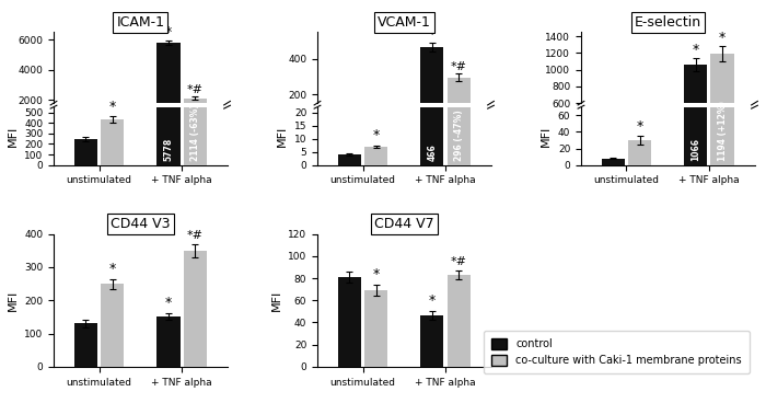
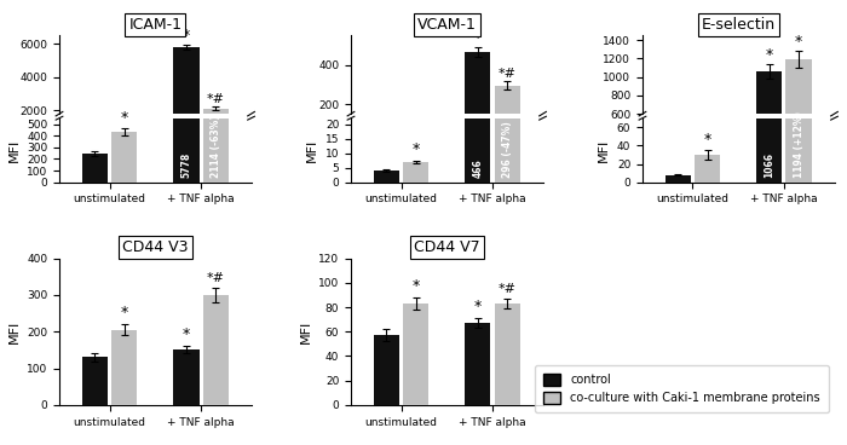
CD44 V3/co-culture with Caki-1 membrane proteins/unstimulated: 250 -> 205
CD44 V3/co-culture with Caki-1 membrane proteins/+ TNF alpha: 350 -> 300
CD44 V7/control/unstimulated: 81 -> 57
CD44 V7/co-culture with Caki-1 membrane proteins/unstimulated: 69 -> 83
CD44 V7/control/+ TNF alpha: 46 -> 67
